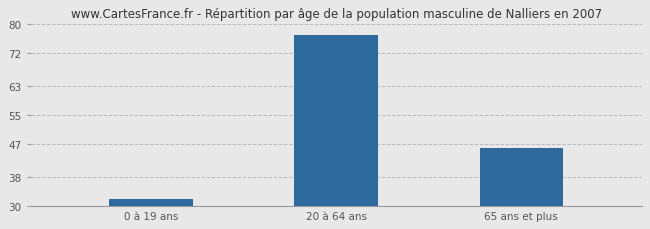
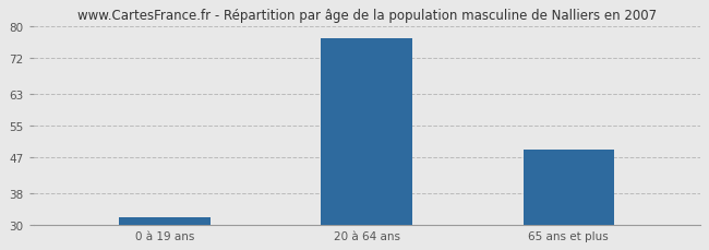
65 ans et plus: 46 -> 49
